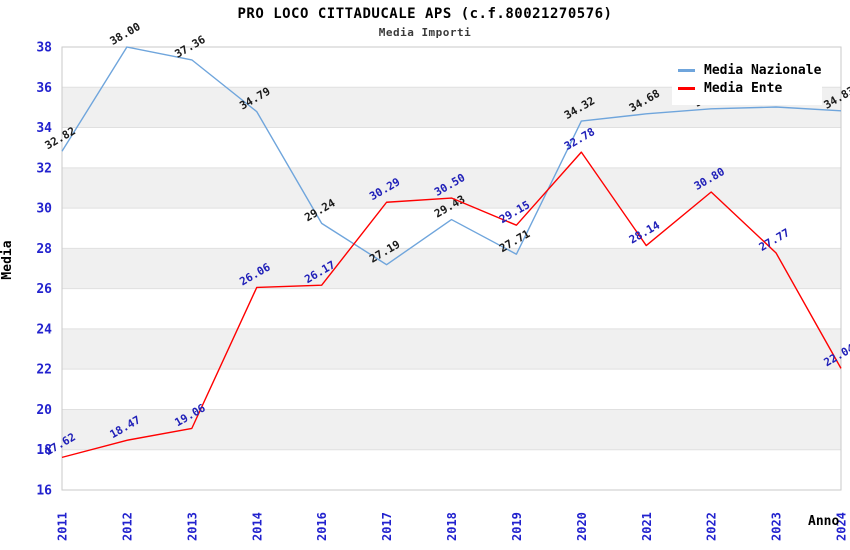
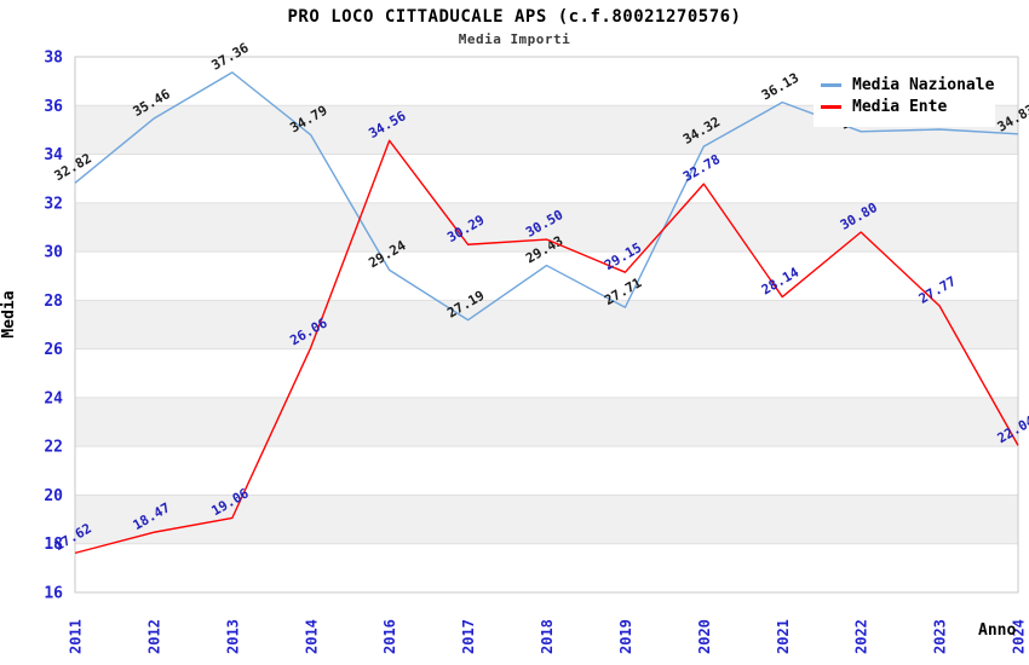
Media Nazionale/2012: 38.00 -> 35.46
Media Ente/2016: 26.17 -> 34.56
Media Nazionale/2021: 34.68 -> 36.13
